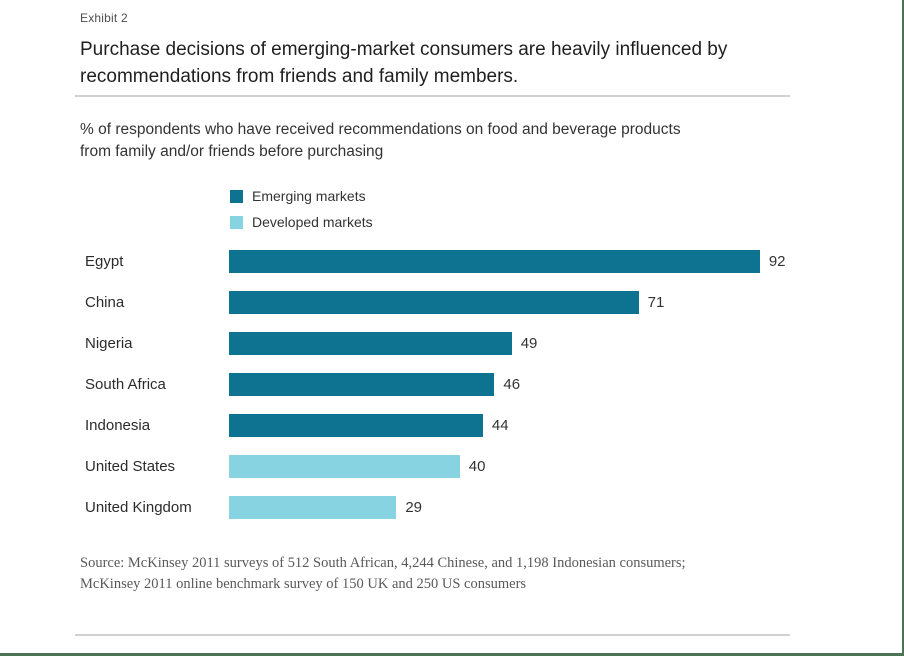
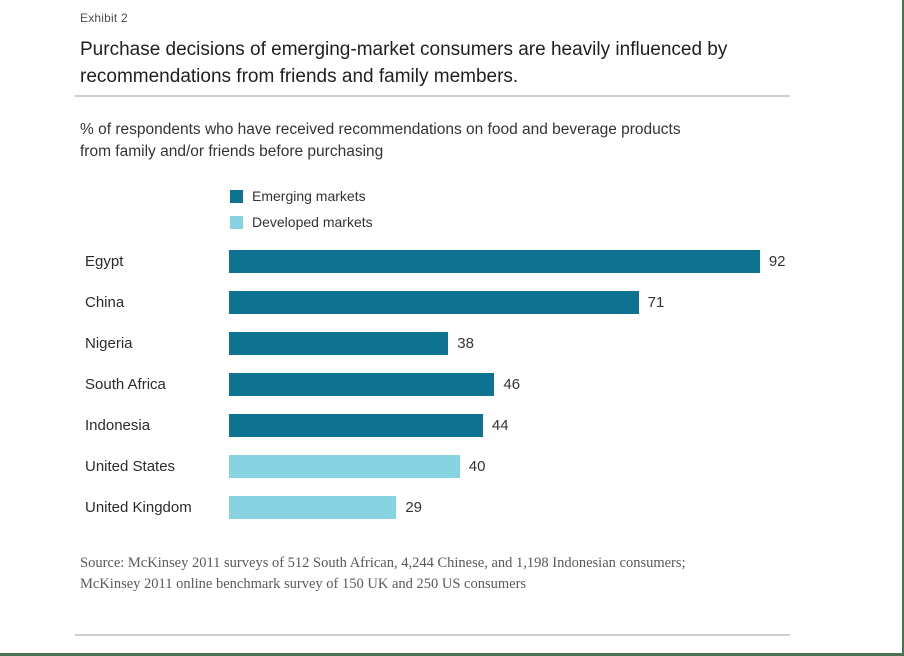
Nigeria: 49 -> 38
